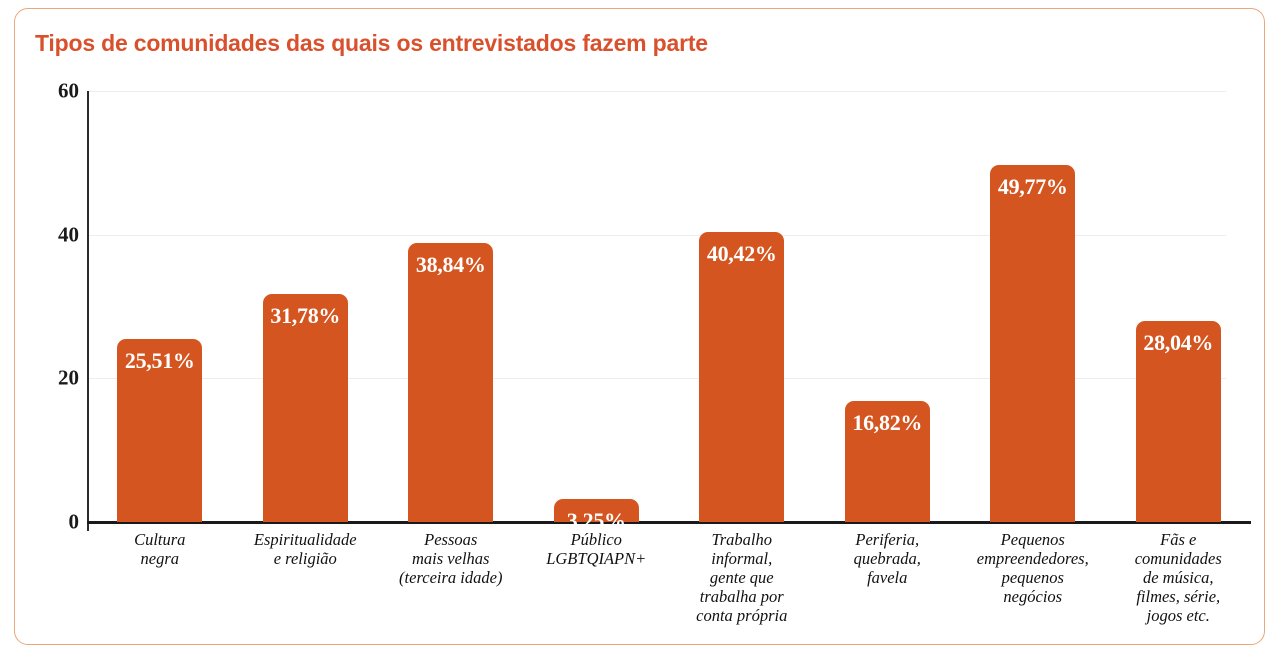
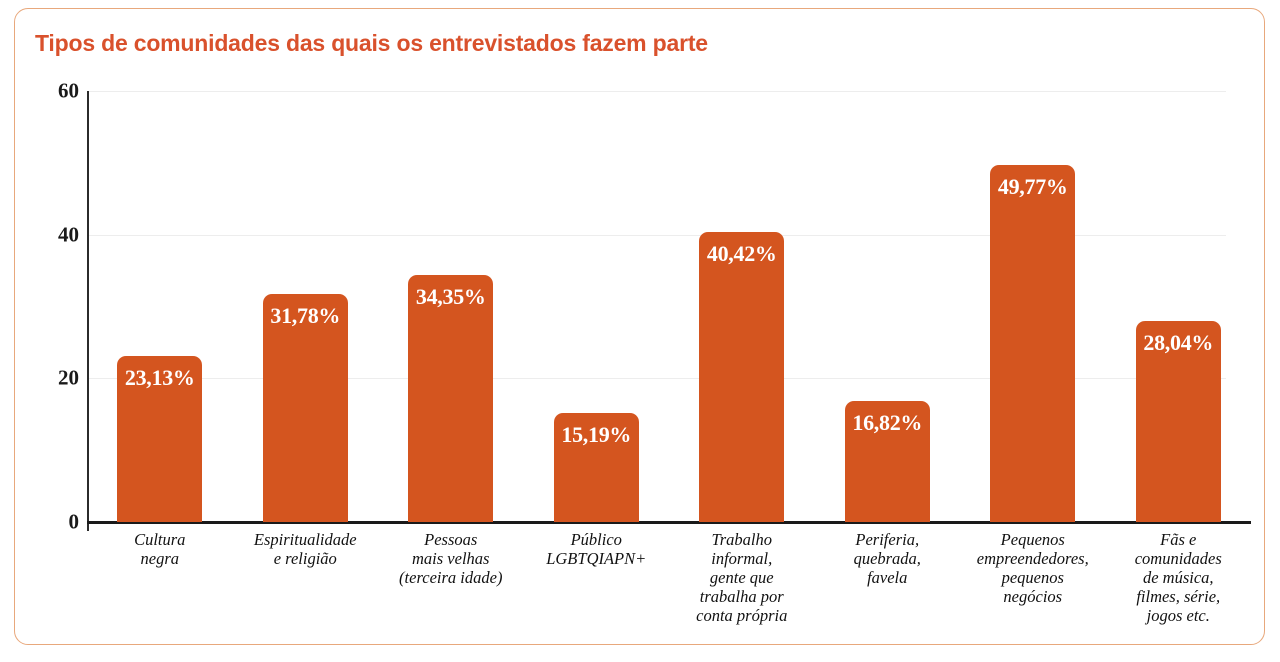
Cultura negra: 25,51% -> 23,13%
Pessoas mais velhas (terceira idade): 38,84% -> 34,35%
Público LGBTQIAPN+: 3,25% -> 15,19%
